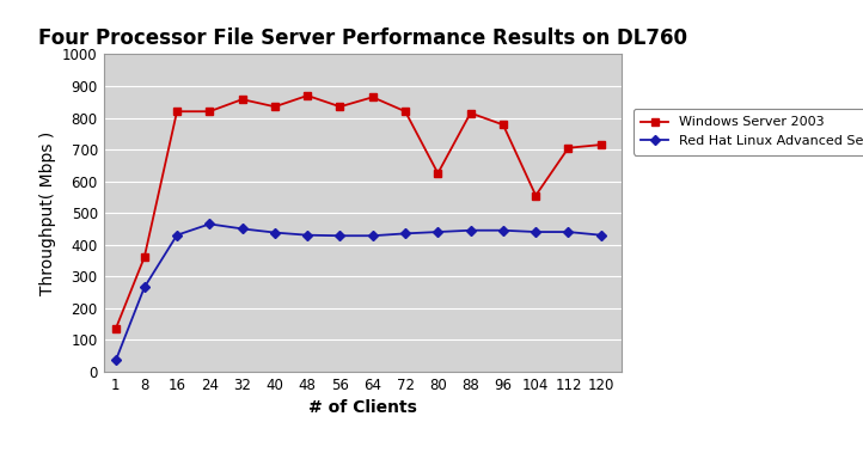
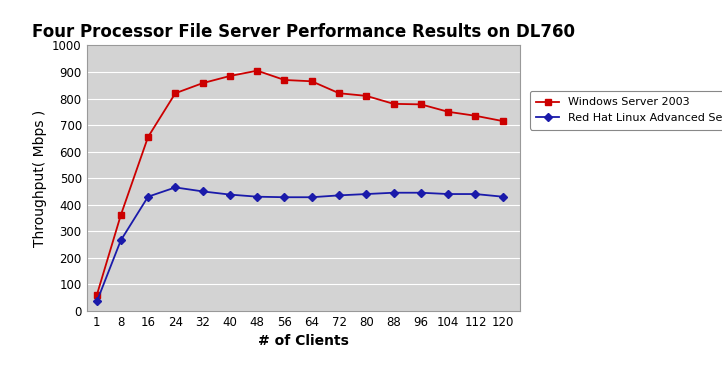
Windows Server 2003/1: 135 -> 60
Windows Server 2003/16: 820 -> 655
Windows Server 2003/40: 835 -> 885
Windows Server 2003/48: 870 -> 905
Windows Server 2003/56: 835 -> 870
Windows Server 2003/80: 625 -> 810
Windows Server 2003/88: 815 -> 780
Windows Server 2003/104: 555 -> 750
Windows Server 2003/112: 705 -> 735
